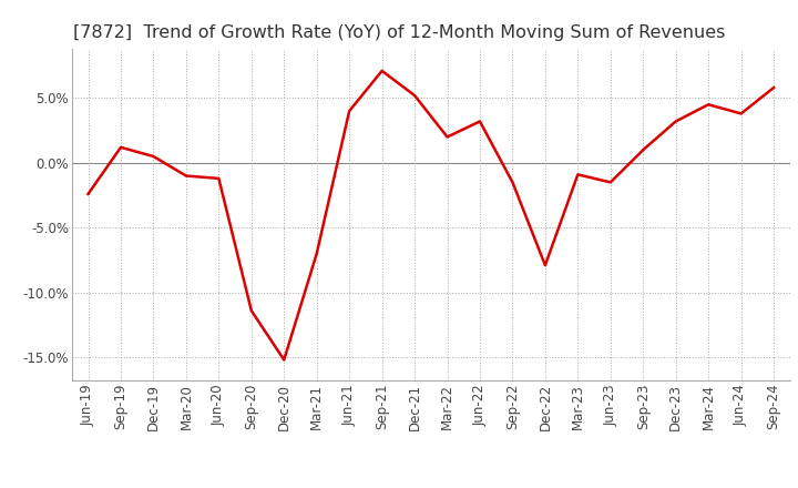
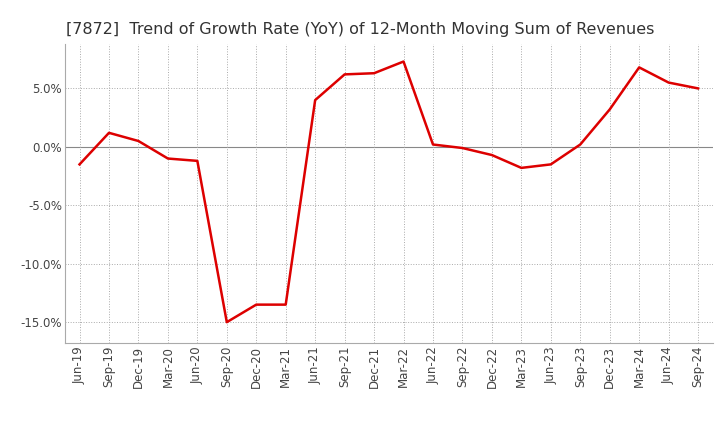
Jun-19: -2.4% -> -1.5%
Sep-20: -11.4% -> -15.0%
Dec-20: -15.2% -> -13.5%
Mar-21: -7.0% -> -13.5%
Sep-21: 7.1% -> 6.2%
Dec-21: 5.2% -> 6.3%
Mar-22: 2.0% -> 7.3%
Jun-22: 3.2% -> 0.2%
Sep-22: -1.5% -> -0.1%
Dec-22: -7.9% -> -0.7%
Mar-23: -0.9% -> -1.8%
Sep-23: 1.0% -> 0.2%
Mar-24: 4.5% -> 6.8%
Jun-24: 3.8% -> 5.5%
Sep-24: 5.8% -> 5.0%
